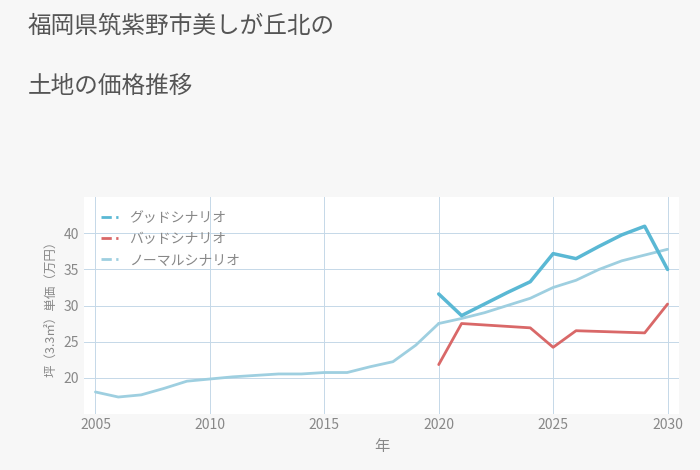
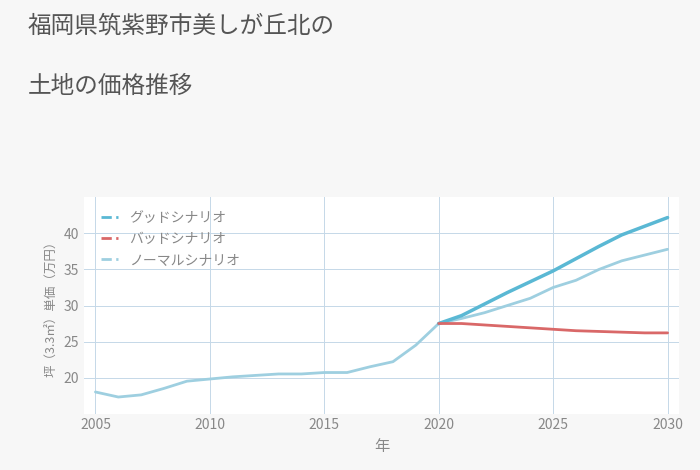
グッドシナリオ/2020: 31.6 -> 27.5
バッドシナリオ/2020: 21.8 -> 27.5
グッドシナリオ/2025: 37.2 -> 34.8
バッドシナリオ/2025: 24.2 -> 26.7
グッドシナリオ/2030: 35.0 -> 42.2
バッドシナリオ/2030: 30.2 -> 26.2
